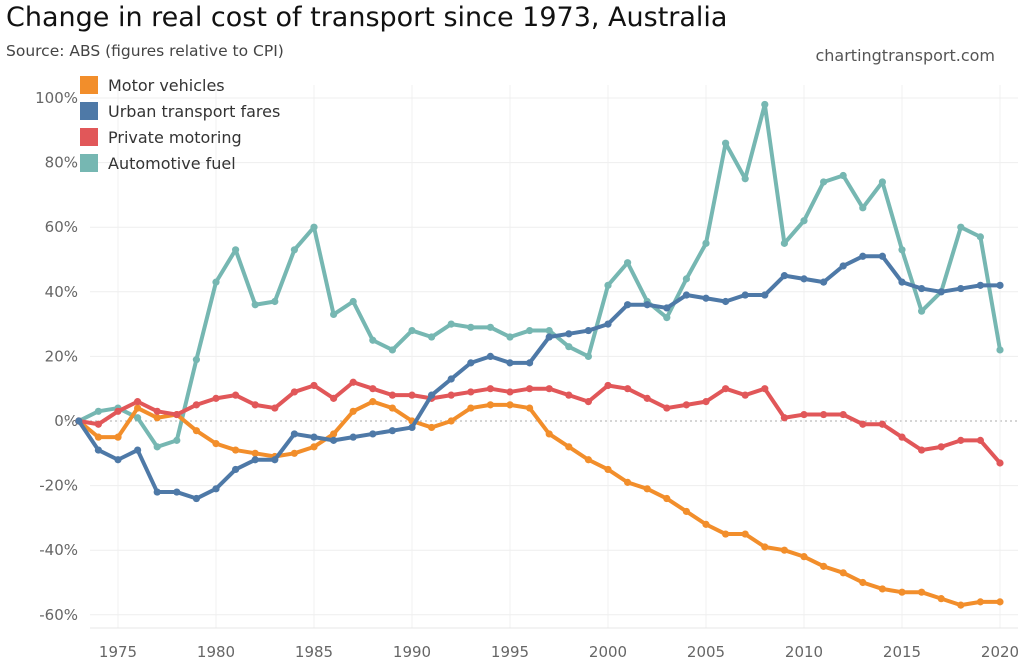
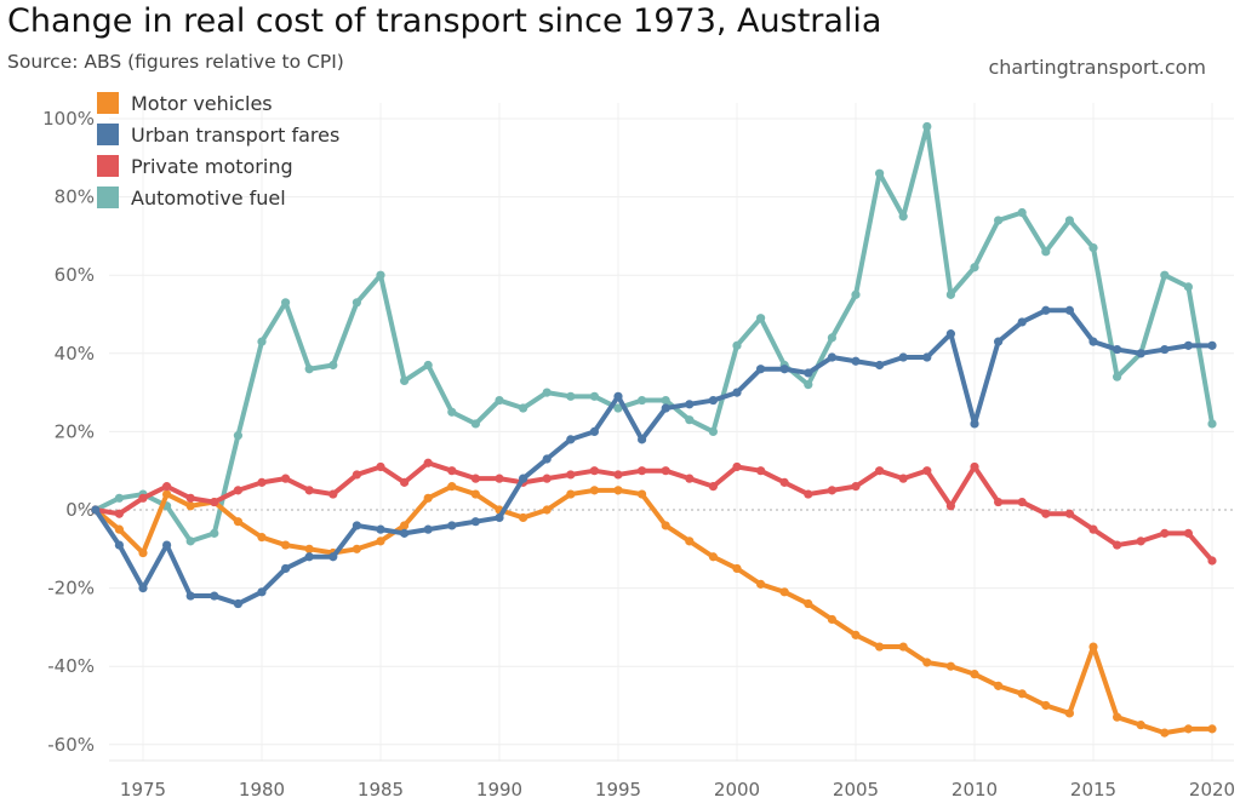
Motor vehicles/1975: -5% -> -11%
Urban transport fares/1975: -12% -> -20%
Urban transport fares/1995: 18% -> 29%
Urban transport fares/2010: 44% -> 22%
Private motoring/2010: 2% -> 11%
Motor vehicles/2015: -53% -> -35%
Automotive fuel/2015: 53% -> 67%
